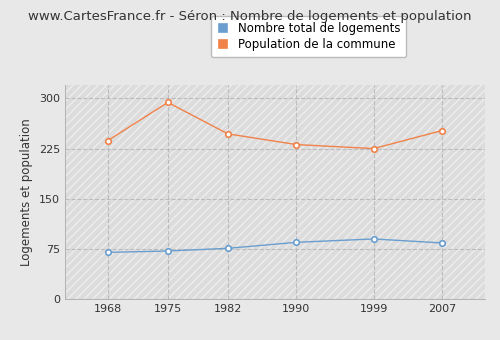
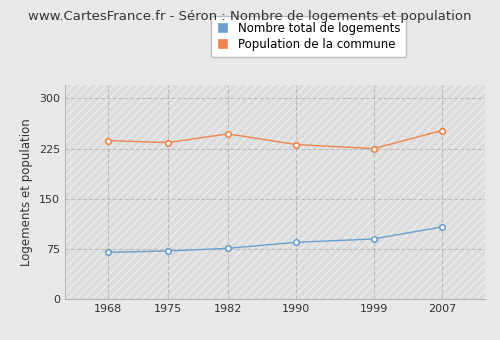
Population de la commune/1975: 294 -> 234
Nombre total de logements/2007: 84 -> 108
